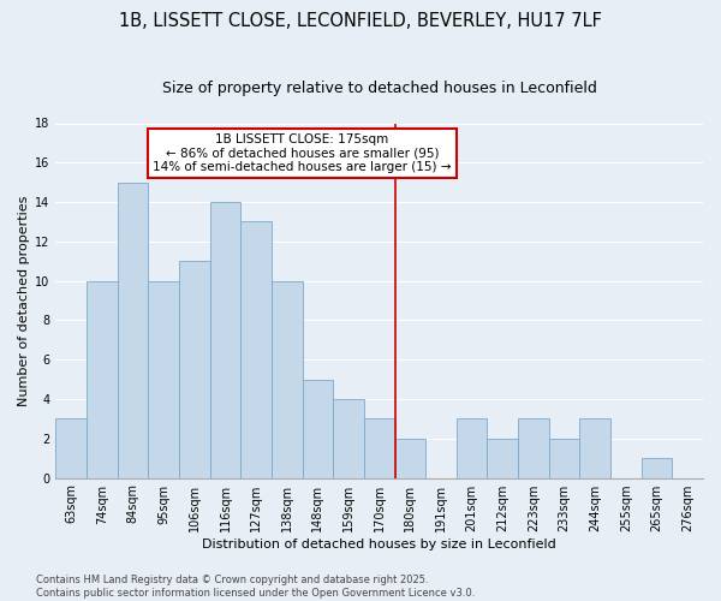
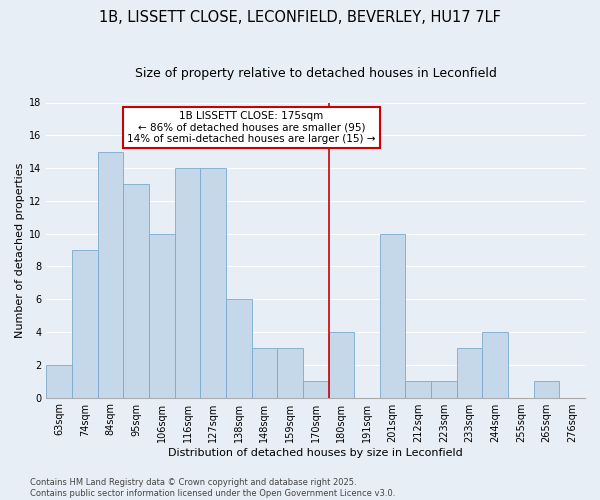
63sqm: 3 -> 2
74sqm: 10 -> 9
95sqm: 10 -> 13
106sqm: 11 -> 10
127sqm: 13 -> 14
138sqm: 10 -> 6
148sqm: 5 -> 3
159sqm: 4 -> 3
170sqm: 3 -> 1
180sqm: 2 -> 4
201sqm: 3 -> 10
212sqm: 2 -> 1
223sqm: 3 -> 1
233sqm: 2 -> 3
244sqm: 3 -> 4
